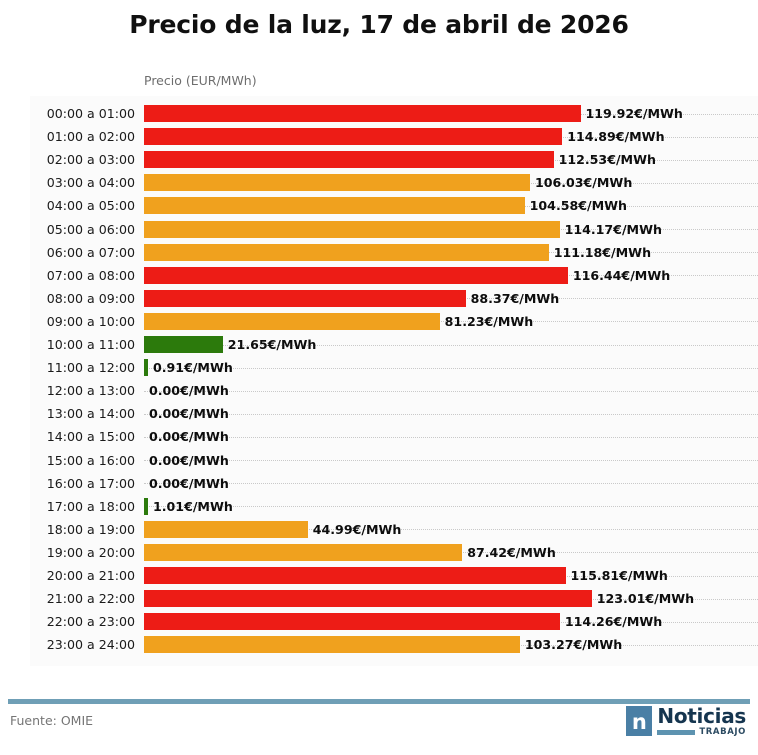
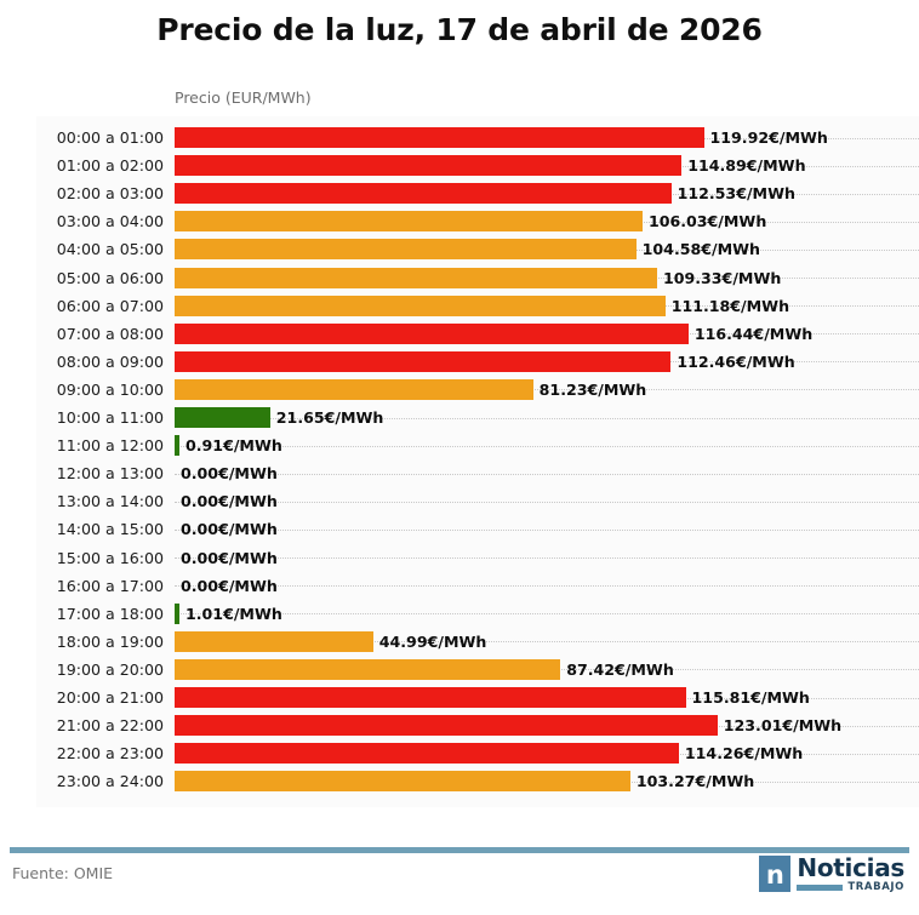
05:00 a 06:00: 114.17 -> 109.33
08:00 a 09:00: 88.37 -> 112.46
